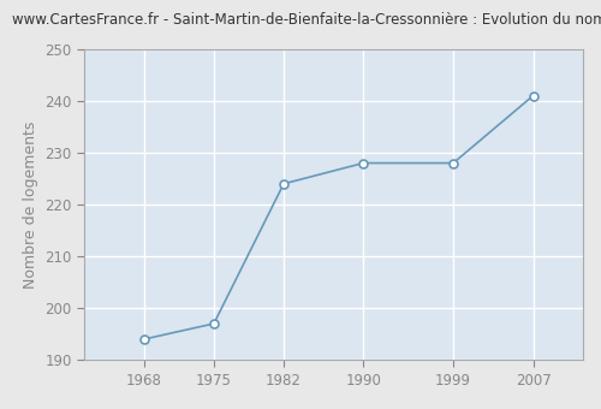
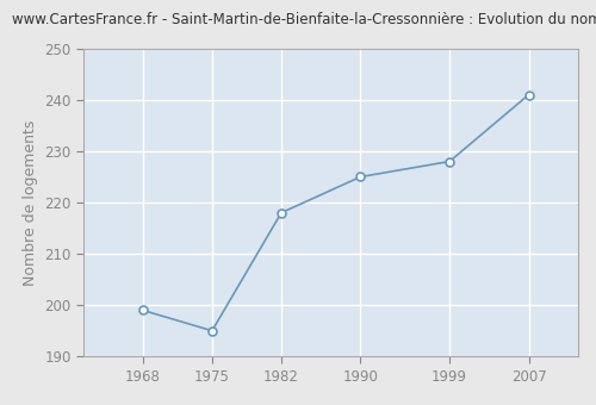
1968: 194 -> 199
1975: 197 -> 195
1982: 224 -> 218
1990: 228 -> 225
